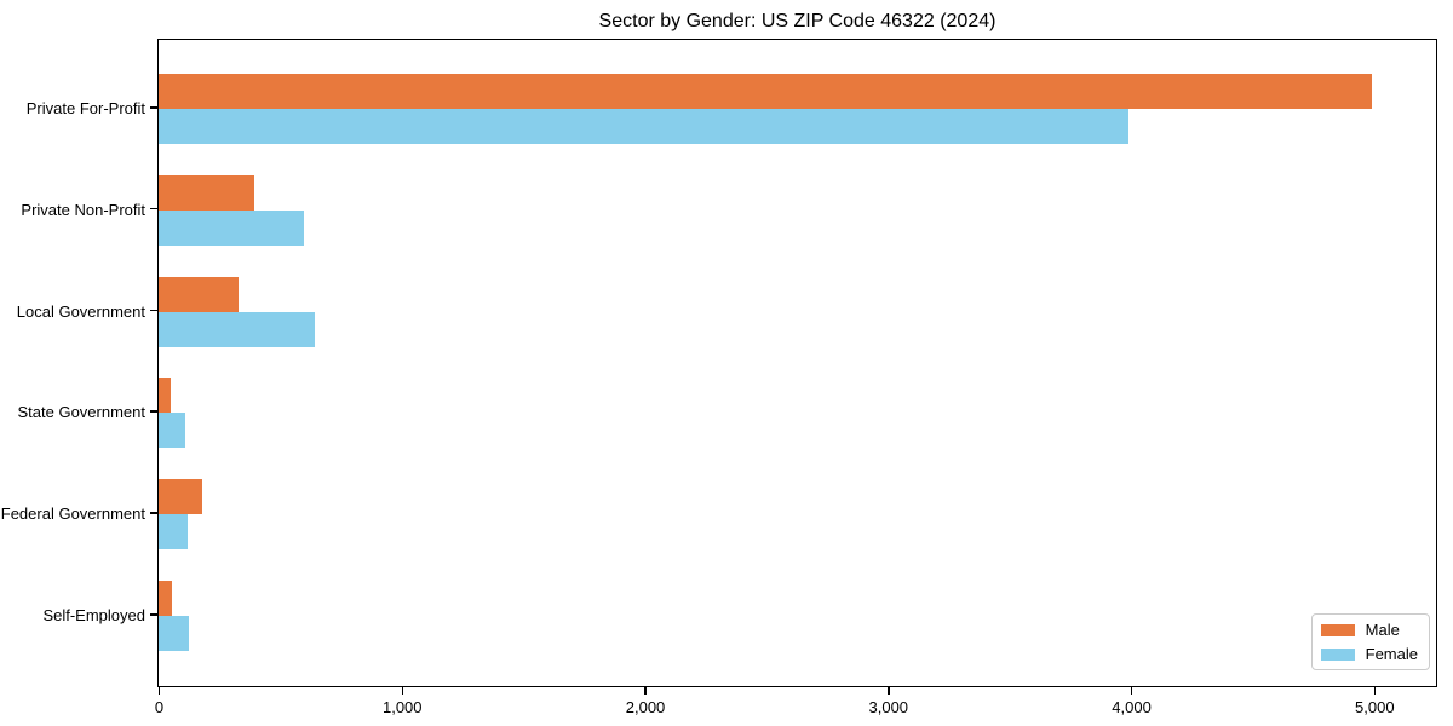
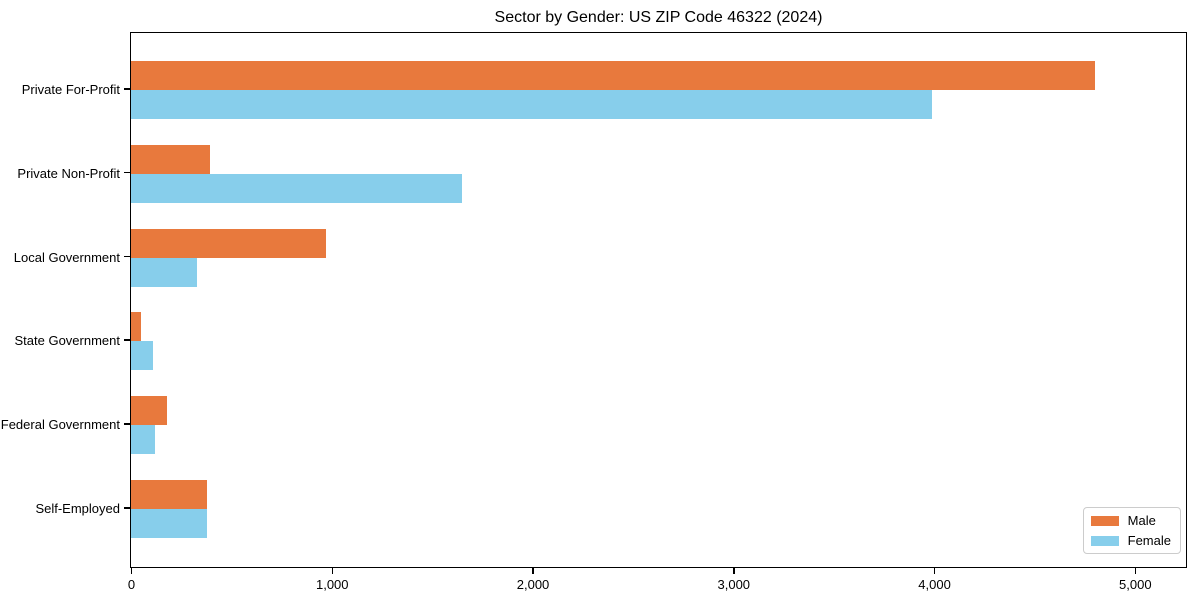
Male/Private For-Profit: 4990 -> 4800
Female/Private Non-Profit: 600 -> 1650
Male/Local Government: 330 -> 970
Female/Local Government: 640 -> 330
Male/Self-Employed: 60 -> 380
Female/Self-Employed: 120 -> 380
